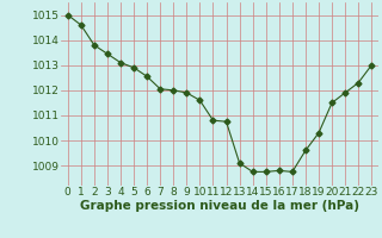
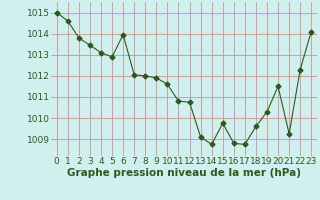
6: 1012.55 -> 1013.95
15: 1008.75 -> 1009.75
21: 1011.90 -> 1009.25
23: 1013.00 -> 1014.10
